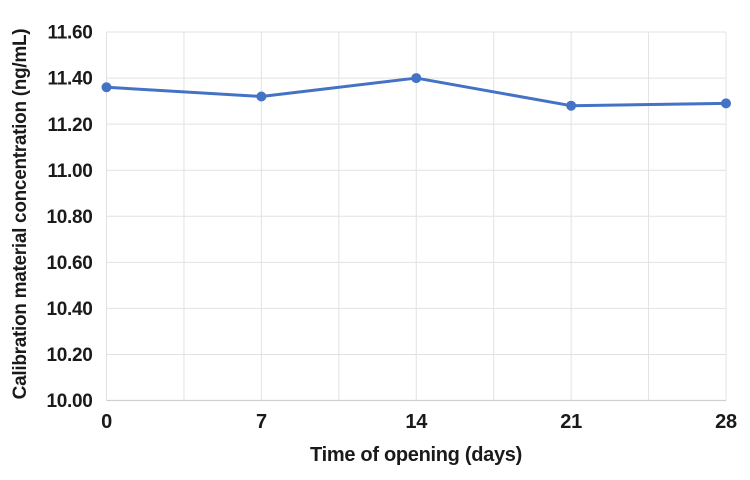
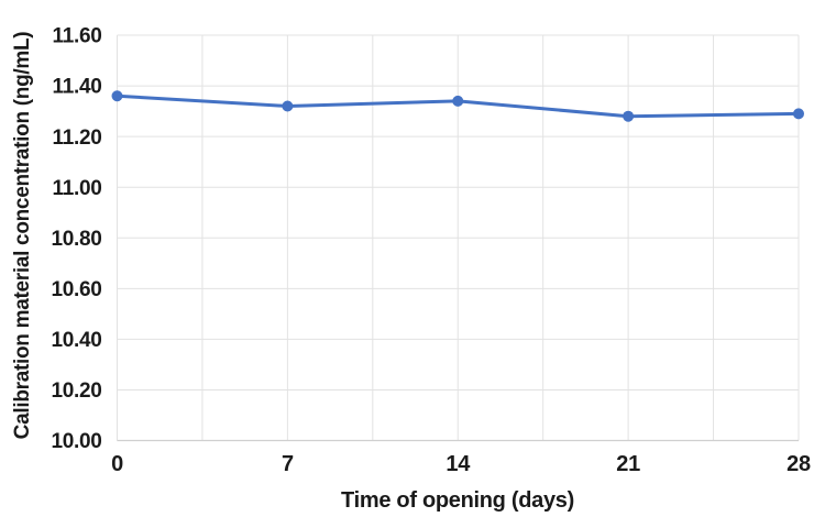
14: 11.40 -> 11.34
